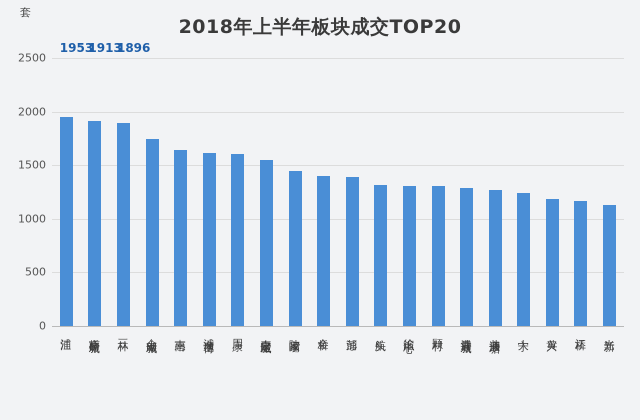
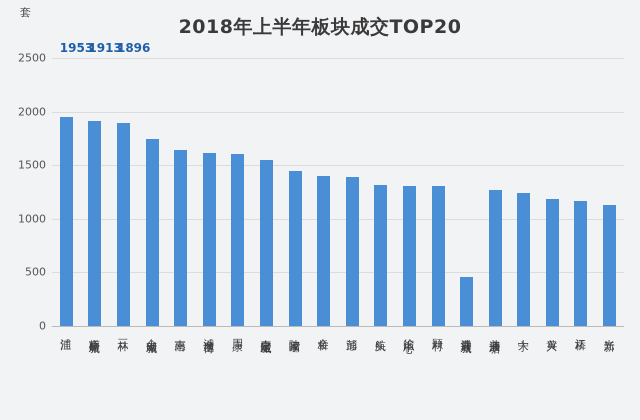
青浦新城: 1290 -> 460
